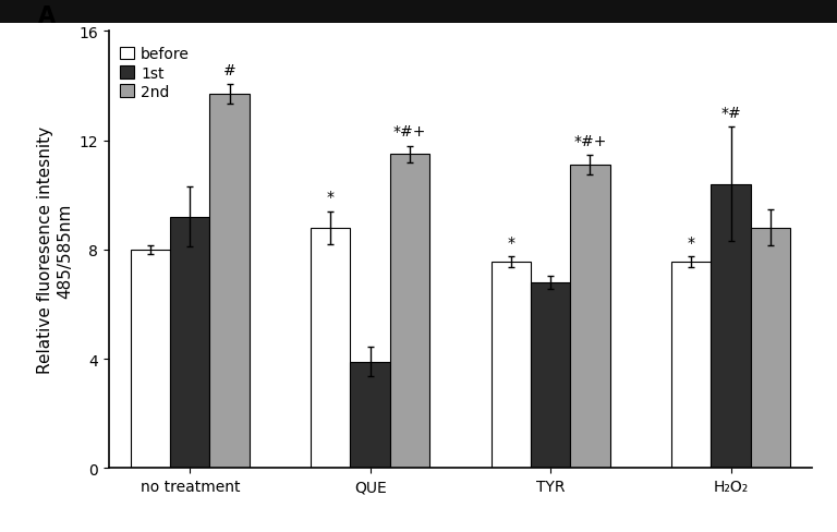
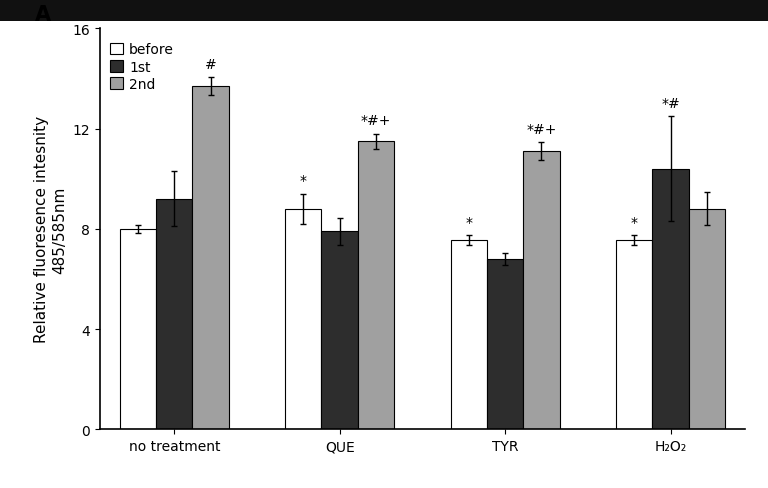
1st/QUE: 3.9 -> 7.9
